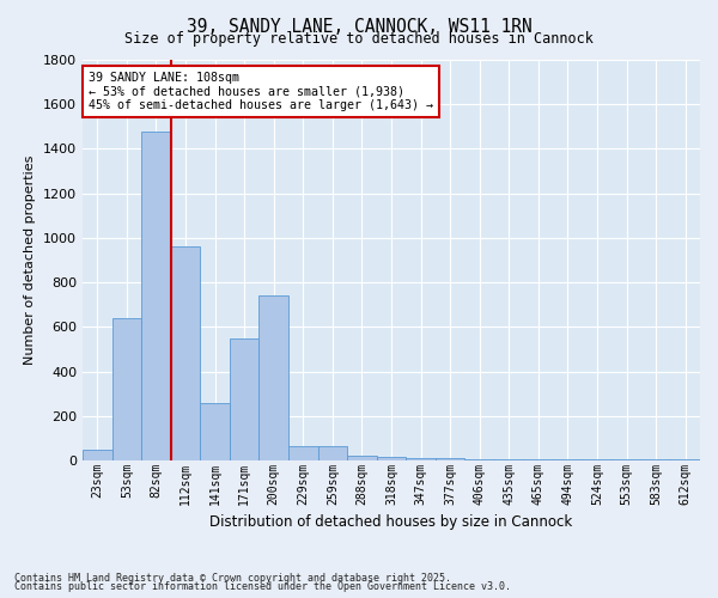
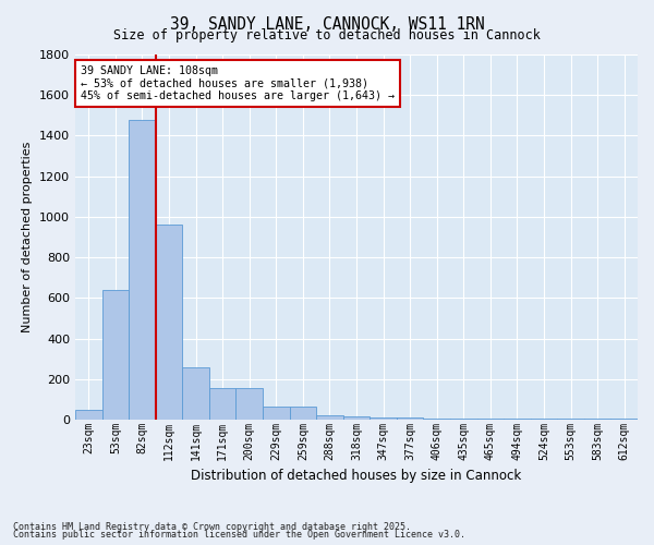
171sqm: 550 -> 160
200sqm: 740 -> 160
